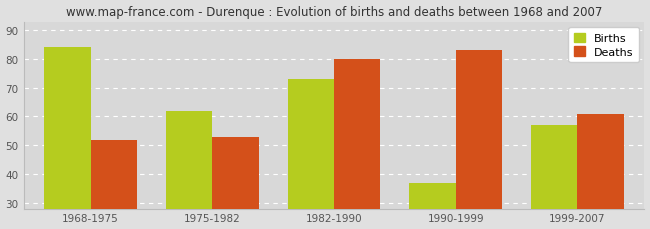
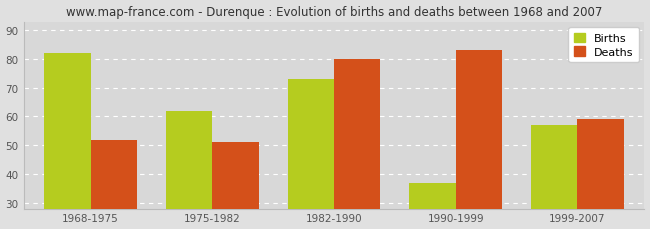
Births/1968-1975: 84 -> 82
Deaths/1975-1982: 53 -> 51
Deaths/1999-2007: 61 -> 59
